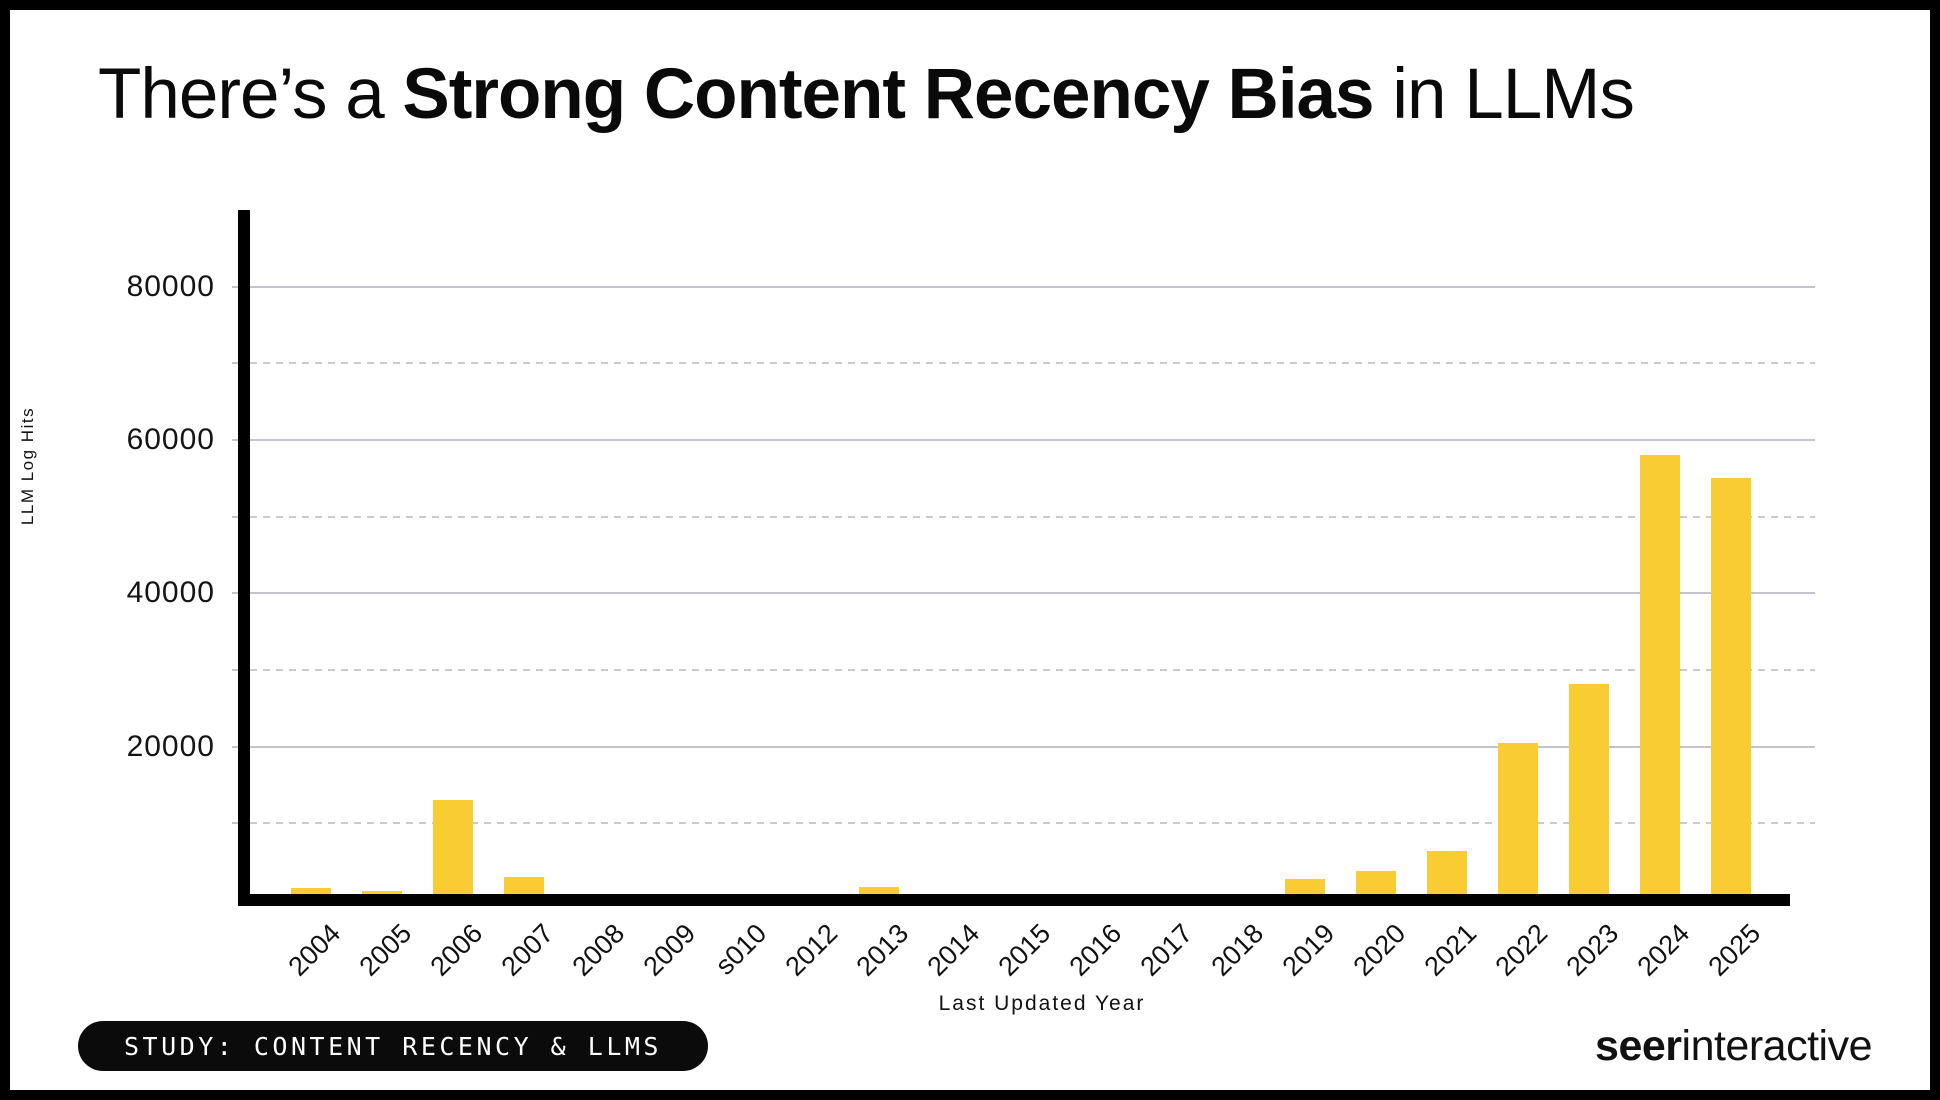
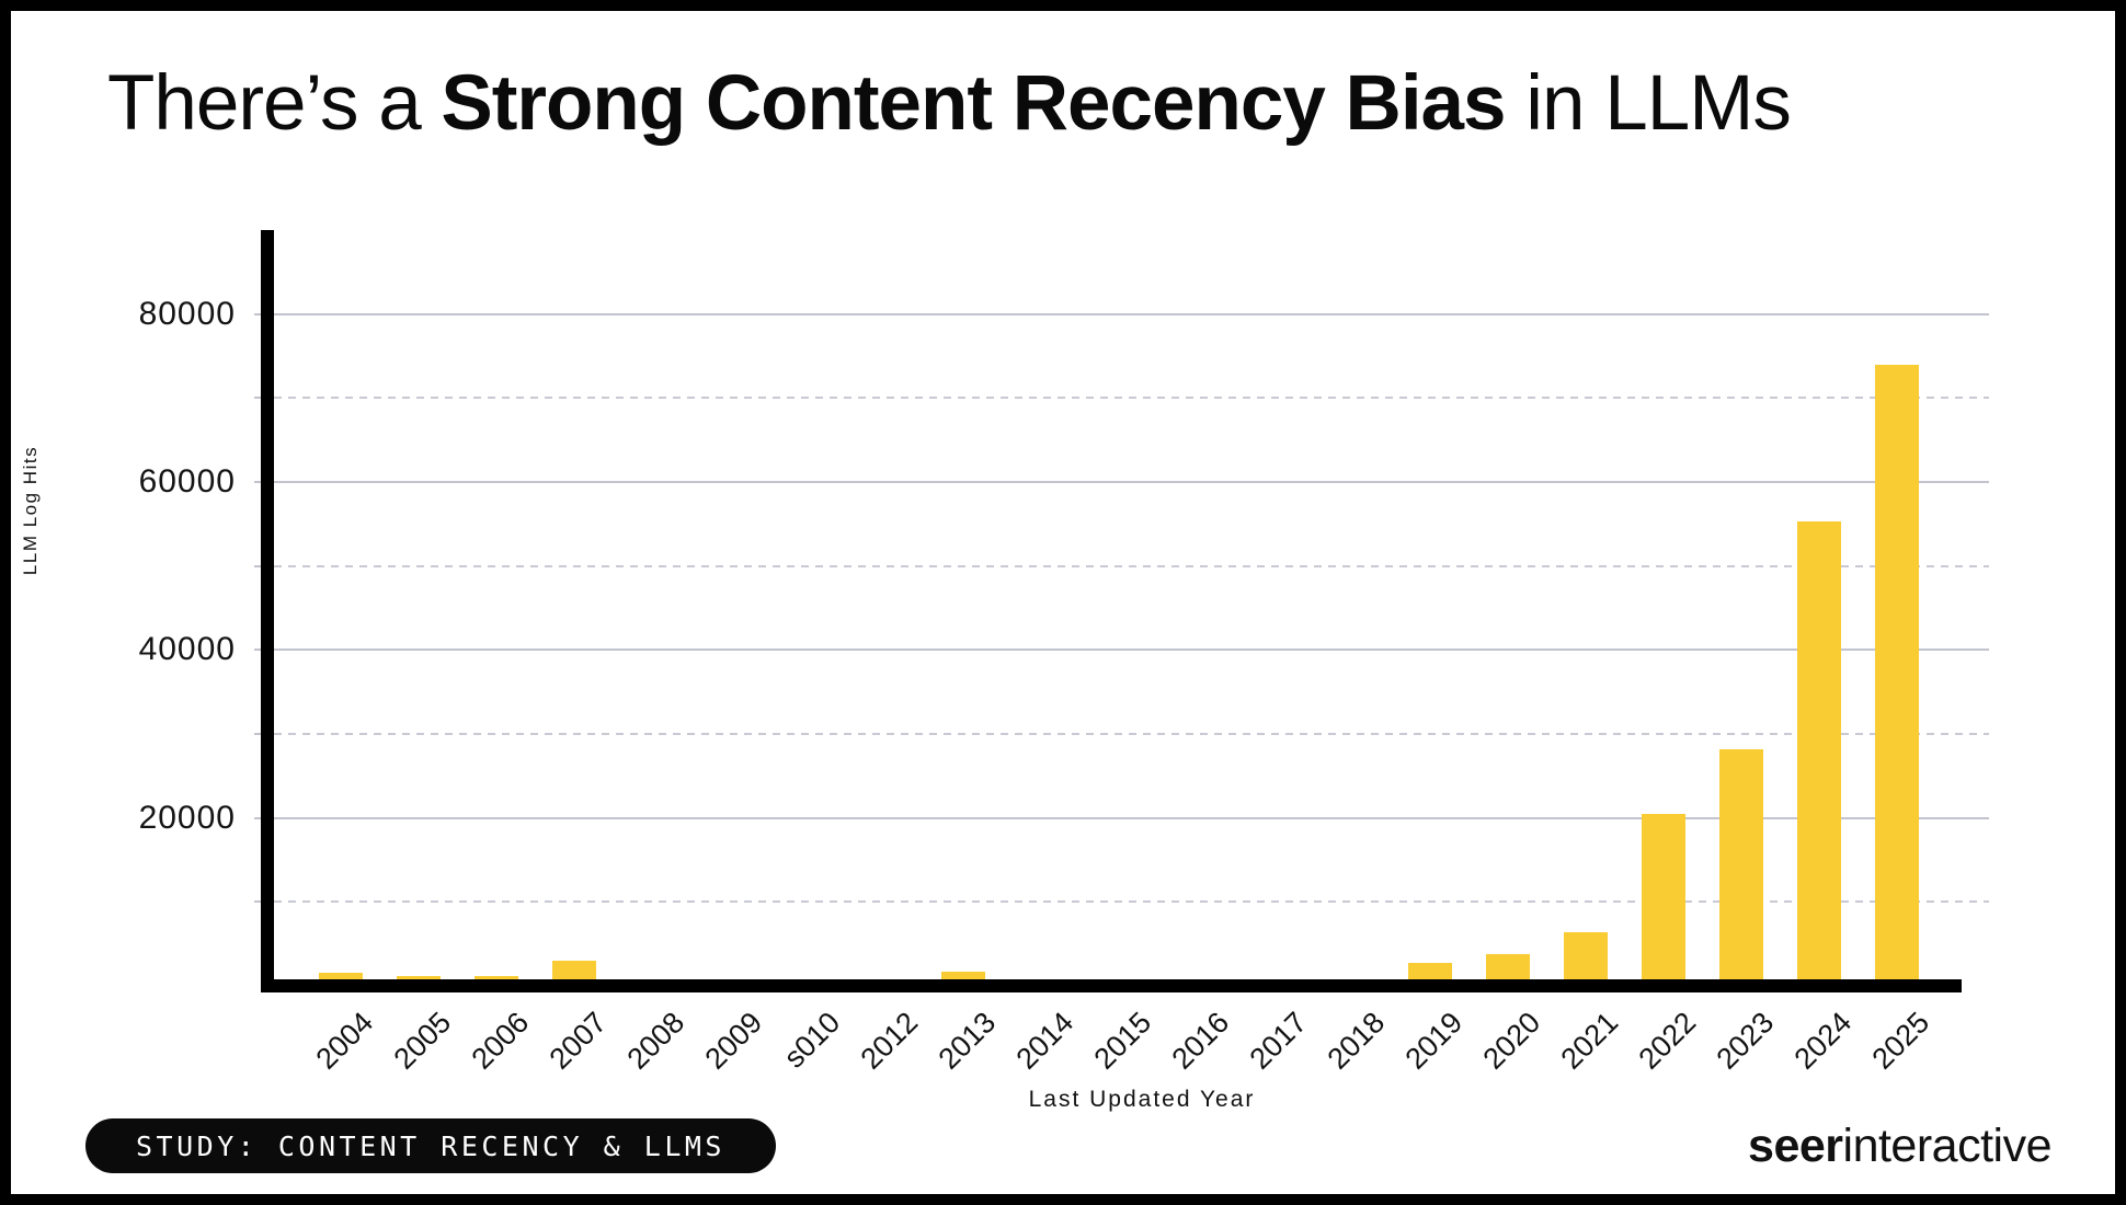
2006: 13000 -> 1000
2024: 58000 -> 55000
2025: 55000 -> 74000
